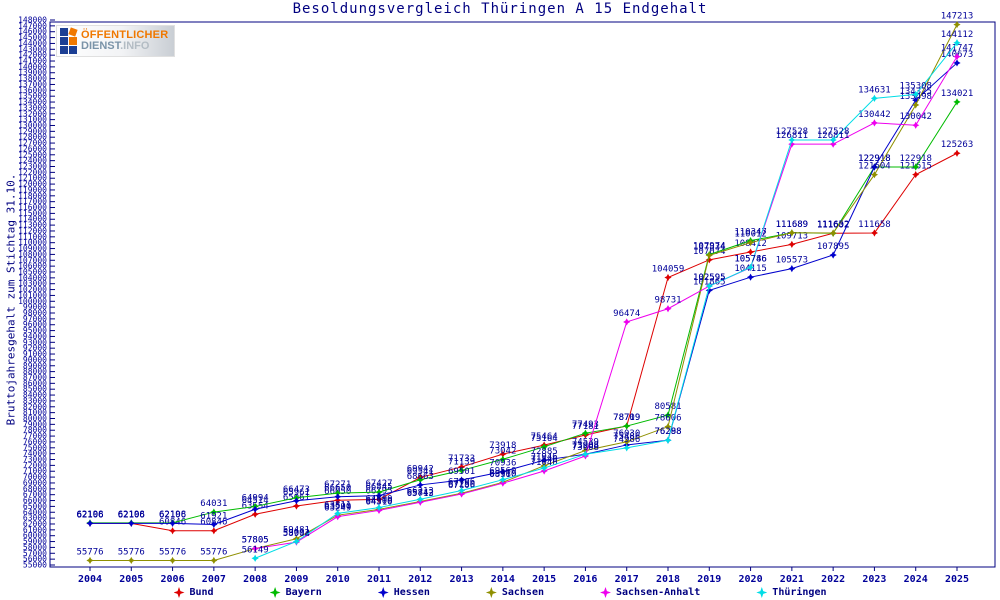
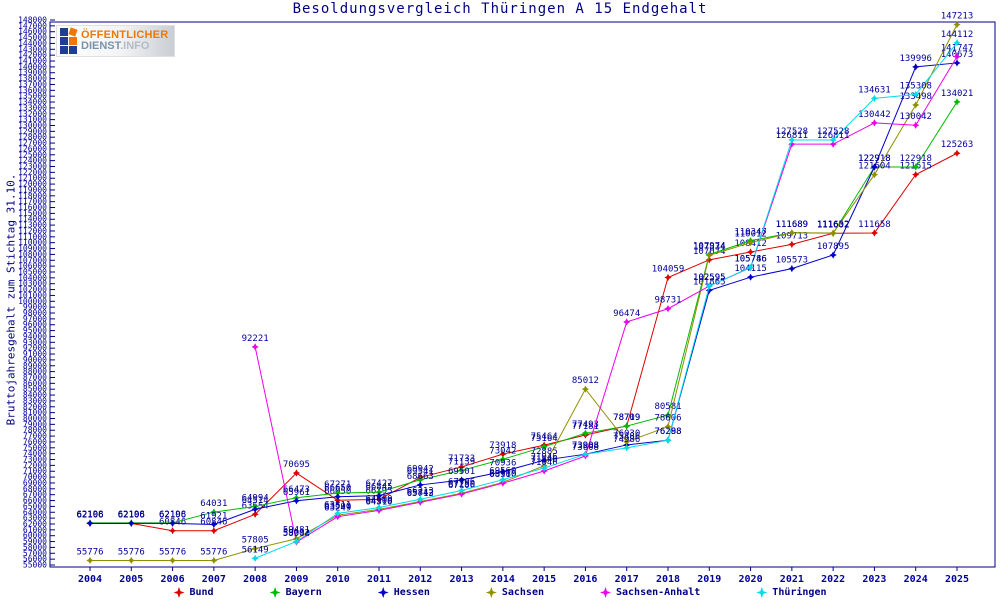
Sachsen-Anhalt/2008: 57805 -> 92221
Bund/2009: 65061 -> 70695
Sachsen/2016: 74539 -> 85012
Hessen/2024: 134325 -> 139996
